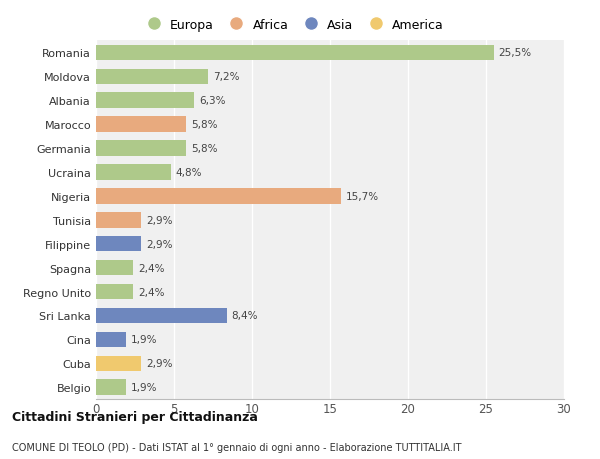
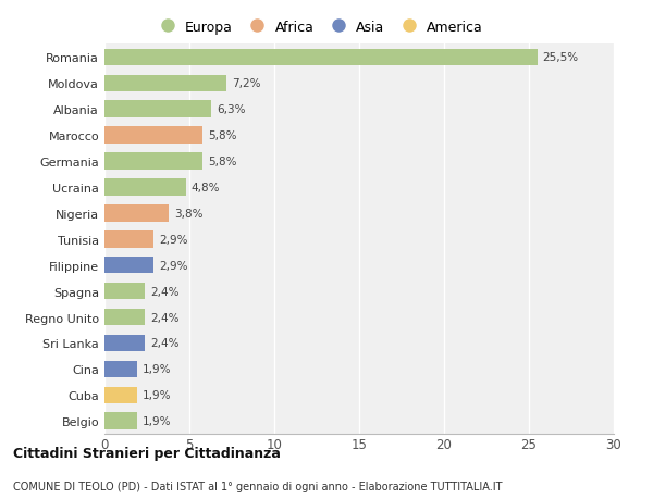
Nigeria: 15,7% -> 3,8%
Sri Lanka: 8,4% -> 2,4%
Cuba: 2,9% -> 1,9%
